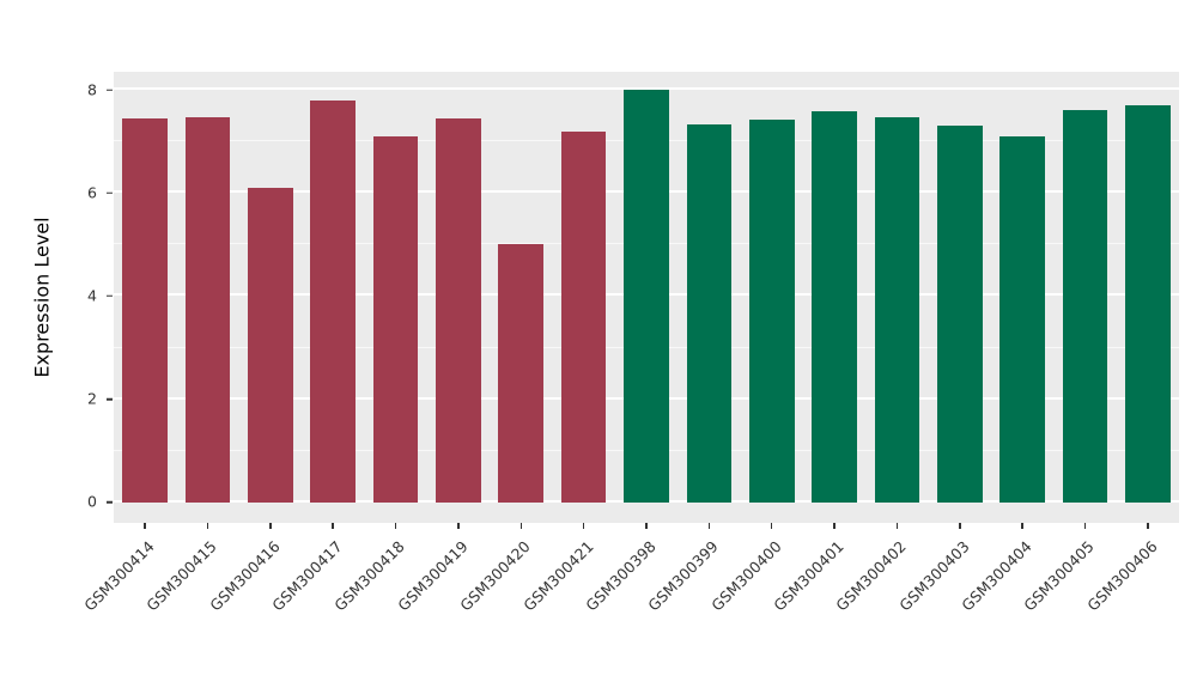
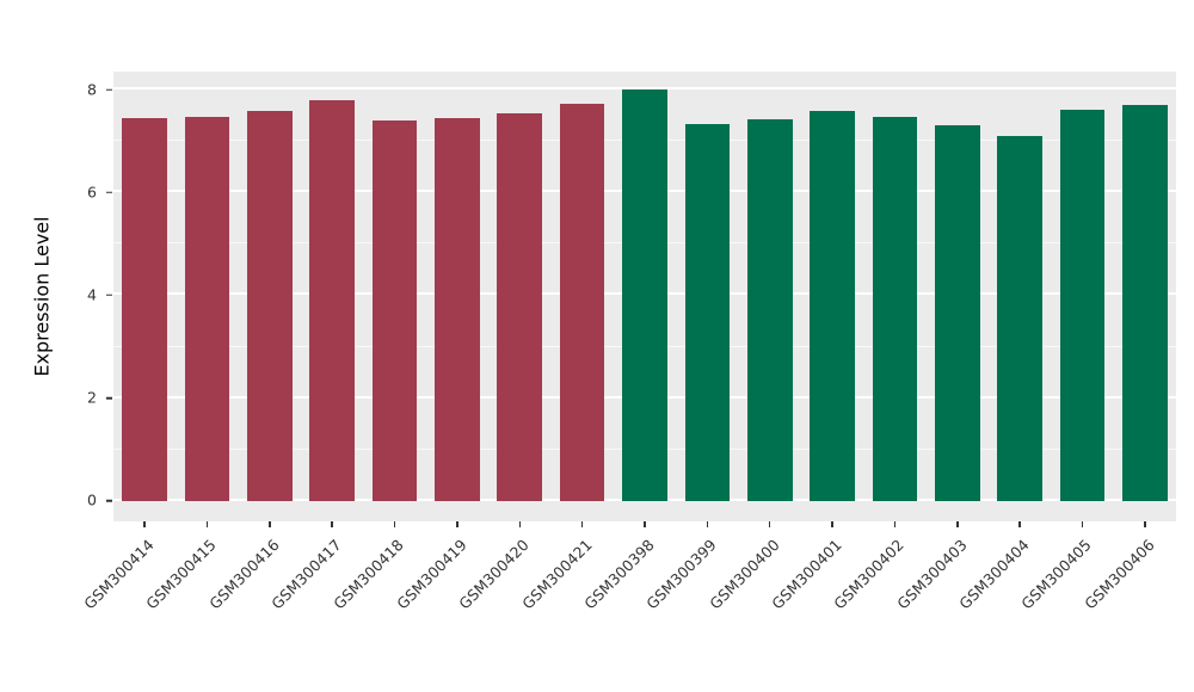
GSM300416: 6.1 -> 7.6
GSM300418: 7.1 -> 7.4
GSM300420: 5.0 -> 7.5
GSM300421: 7.2 -> 7.7
